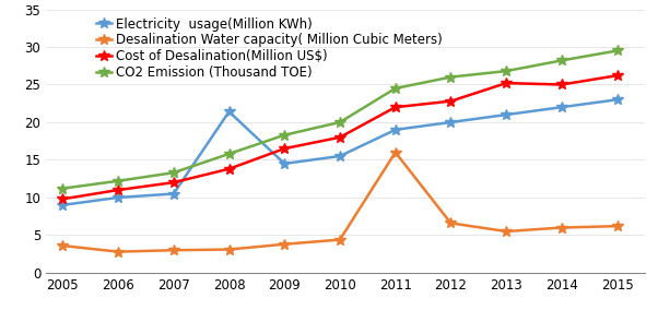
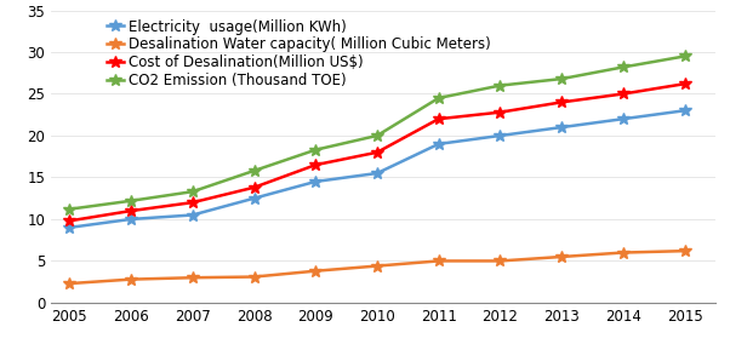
Desalination Water capacity( Million Cubic Meters)/2005: 3.6 -> 2.3
Electricity usage(Million KWh)/2008: 21.4 -> 12.5
Desalination Water capacity( Million Cubic Meters)/2011: 16.0 -> 5.0
Desalination Water capacity( Million Cubic Meters)/2012: 6.6 -> 5.0
Cost of Desalination(Million US$)/2013: 25.2 -> 24.0
